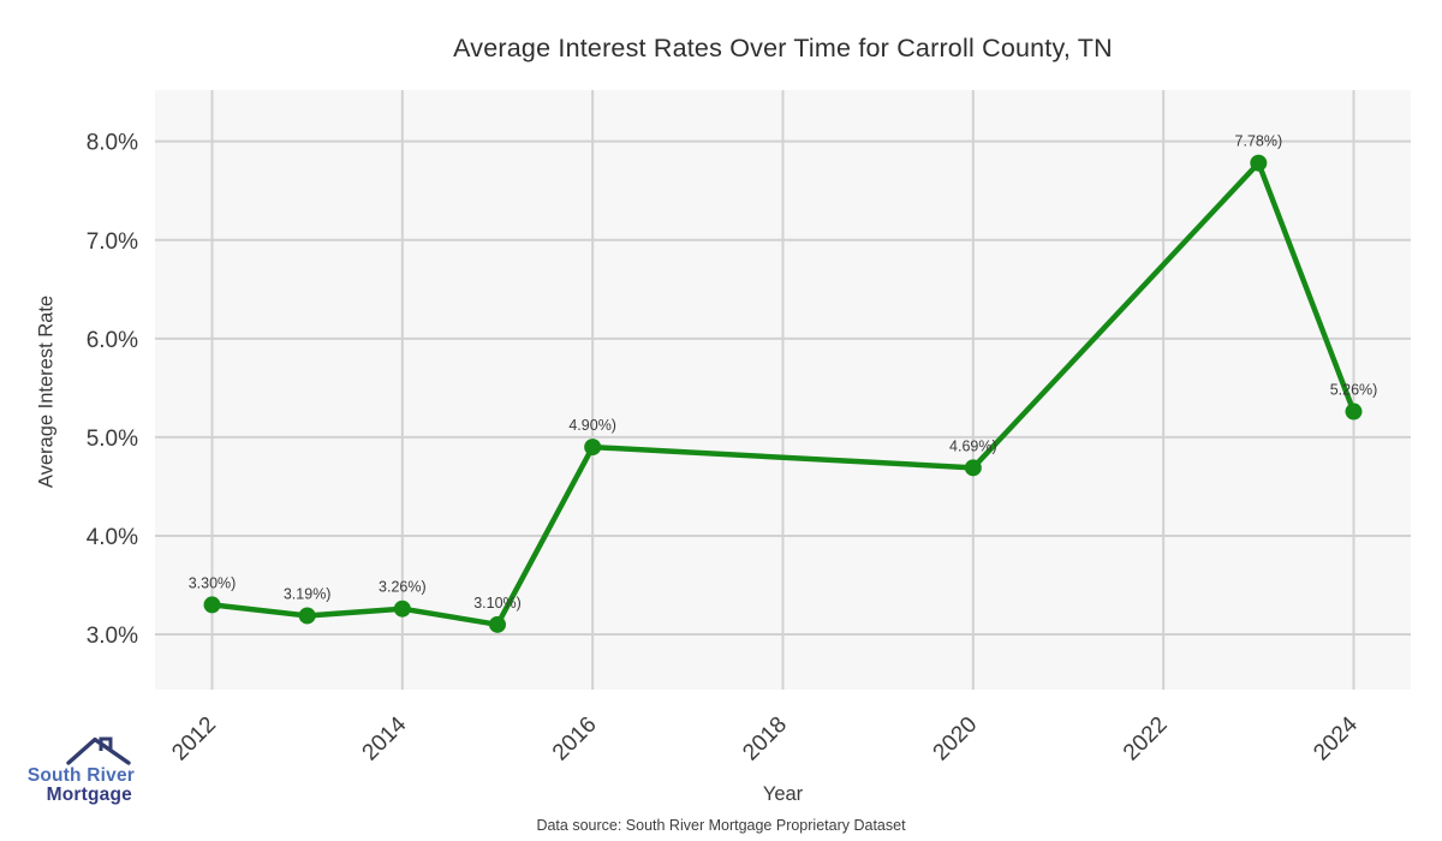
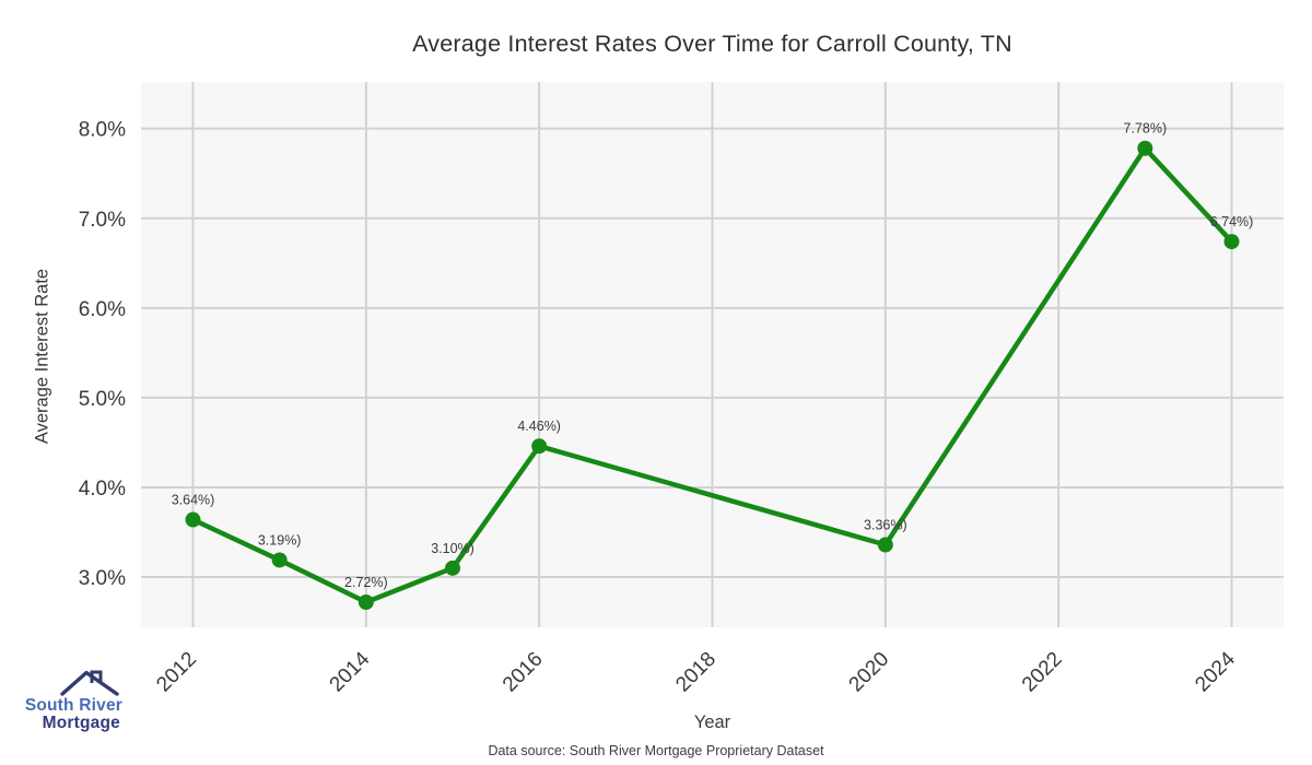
2012: 3.30% -> 3.64%
2014: 3.26% -> 2.72%
2016: 4.90% -> 4.46%
2020: 4.69% -> 3.36%
2024: 5.26% -> 6.74%
